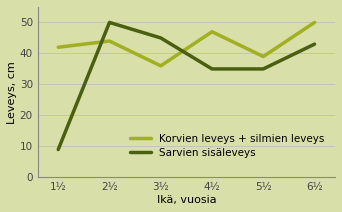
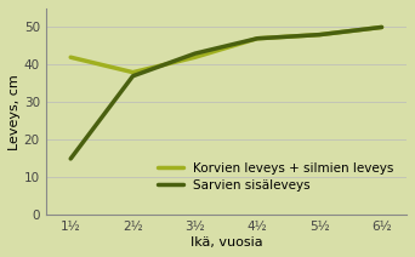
Sarvien sisäleveys/1½: 9 -> 15
Korvien leveys + silmien leveys/2½: 44 -> 38
Sarvien sisäleveys/2½: 50 -> 37
Korvien leveys + silmien leveys/3½: 36 -> 42
Sarvien sisäleveys/3½: 45 -> 43
Sarvien sisäleveys/4½: 35 -> 47
Korvien leveys + silmien leveys/5½: 39 -> 48
Sarvien sisäleveys/5½: 35 -> 48
Sarvien sisäleveys/6½: 43 -> 50
